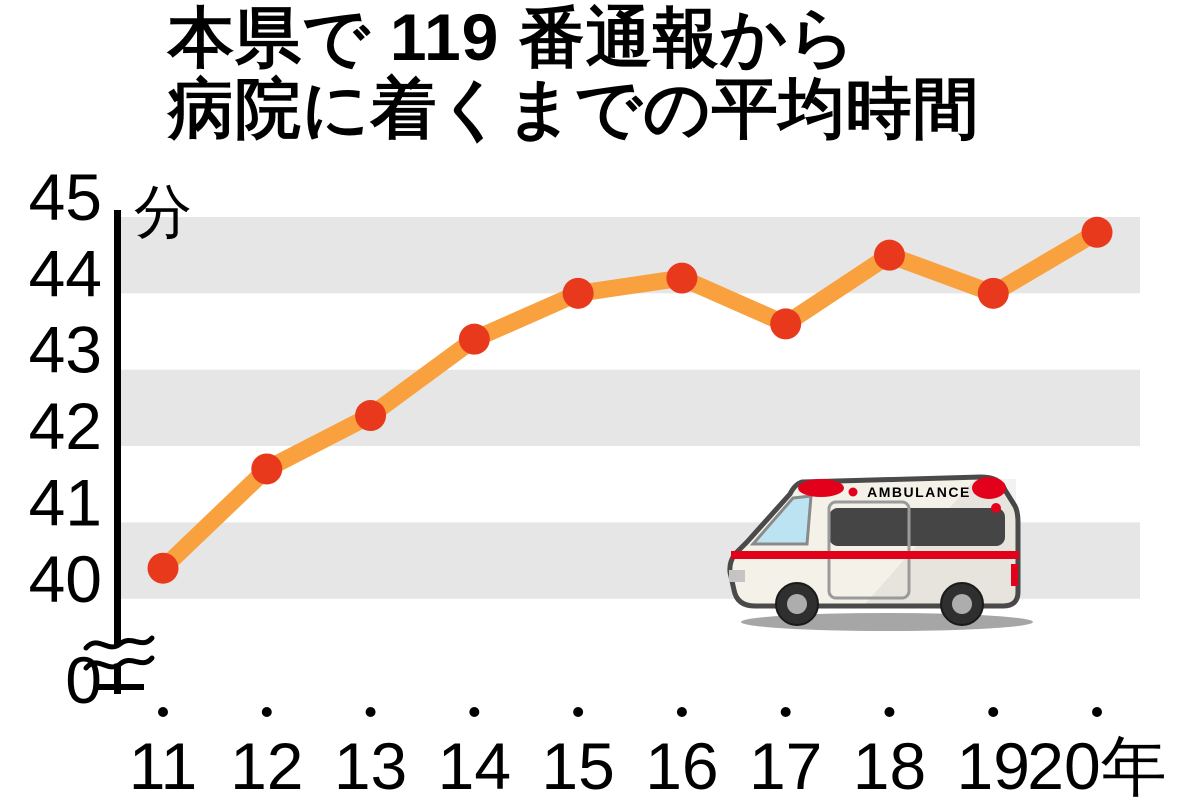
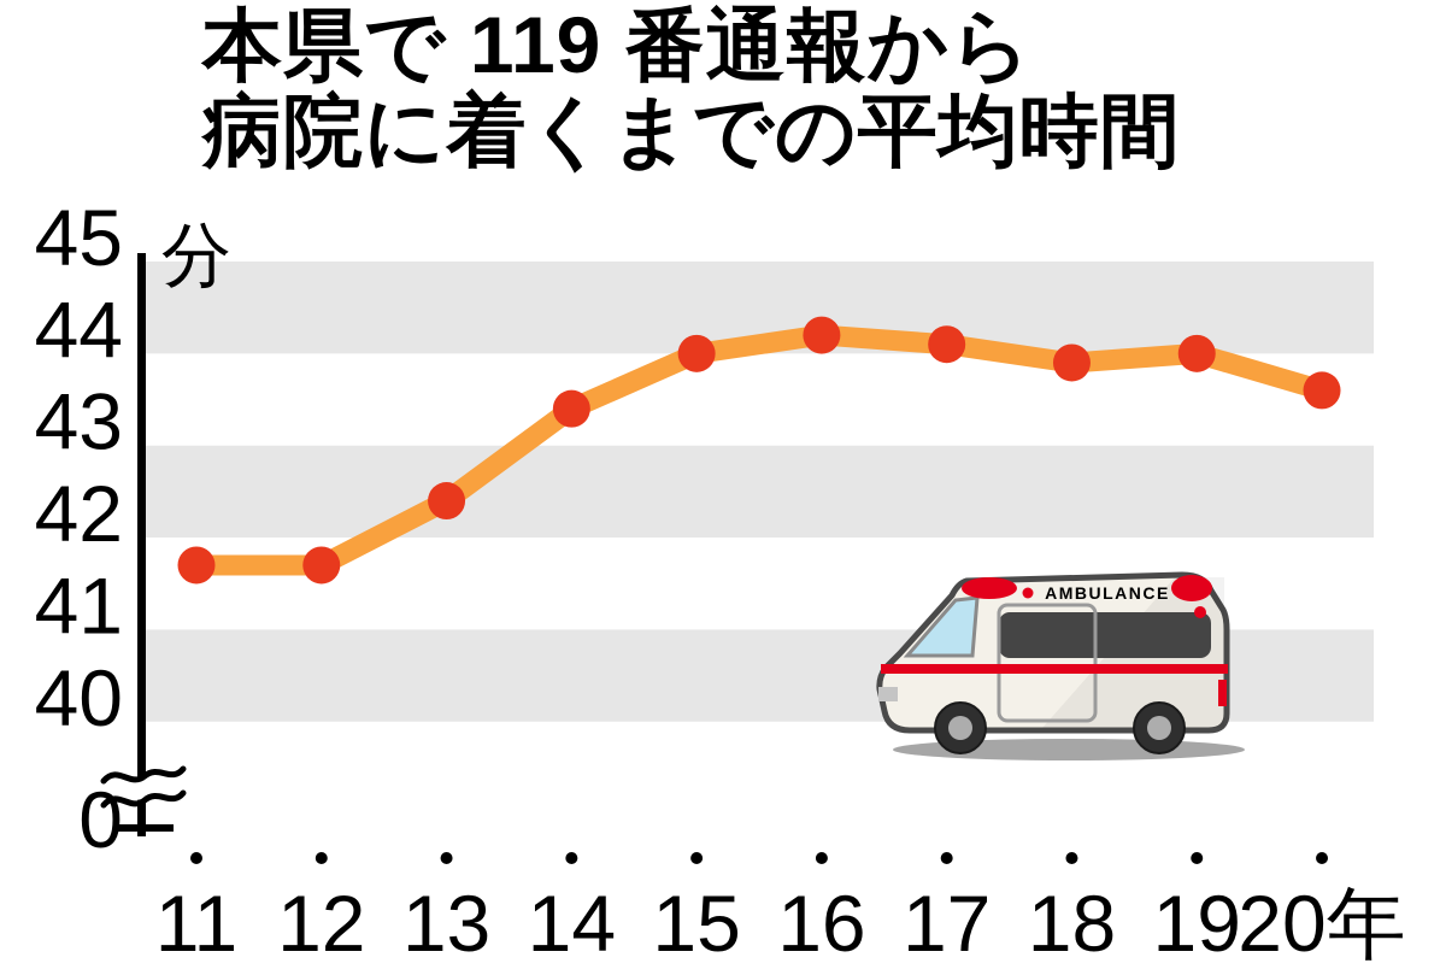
11: 40.4 -> 41.7
17: 43.6 -> 44.1
18: 44.5 -> 43.9
20年: 44.8 -> 43.6
